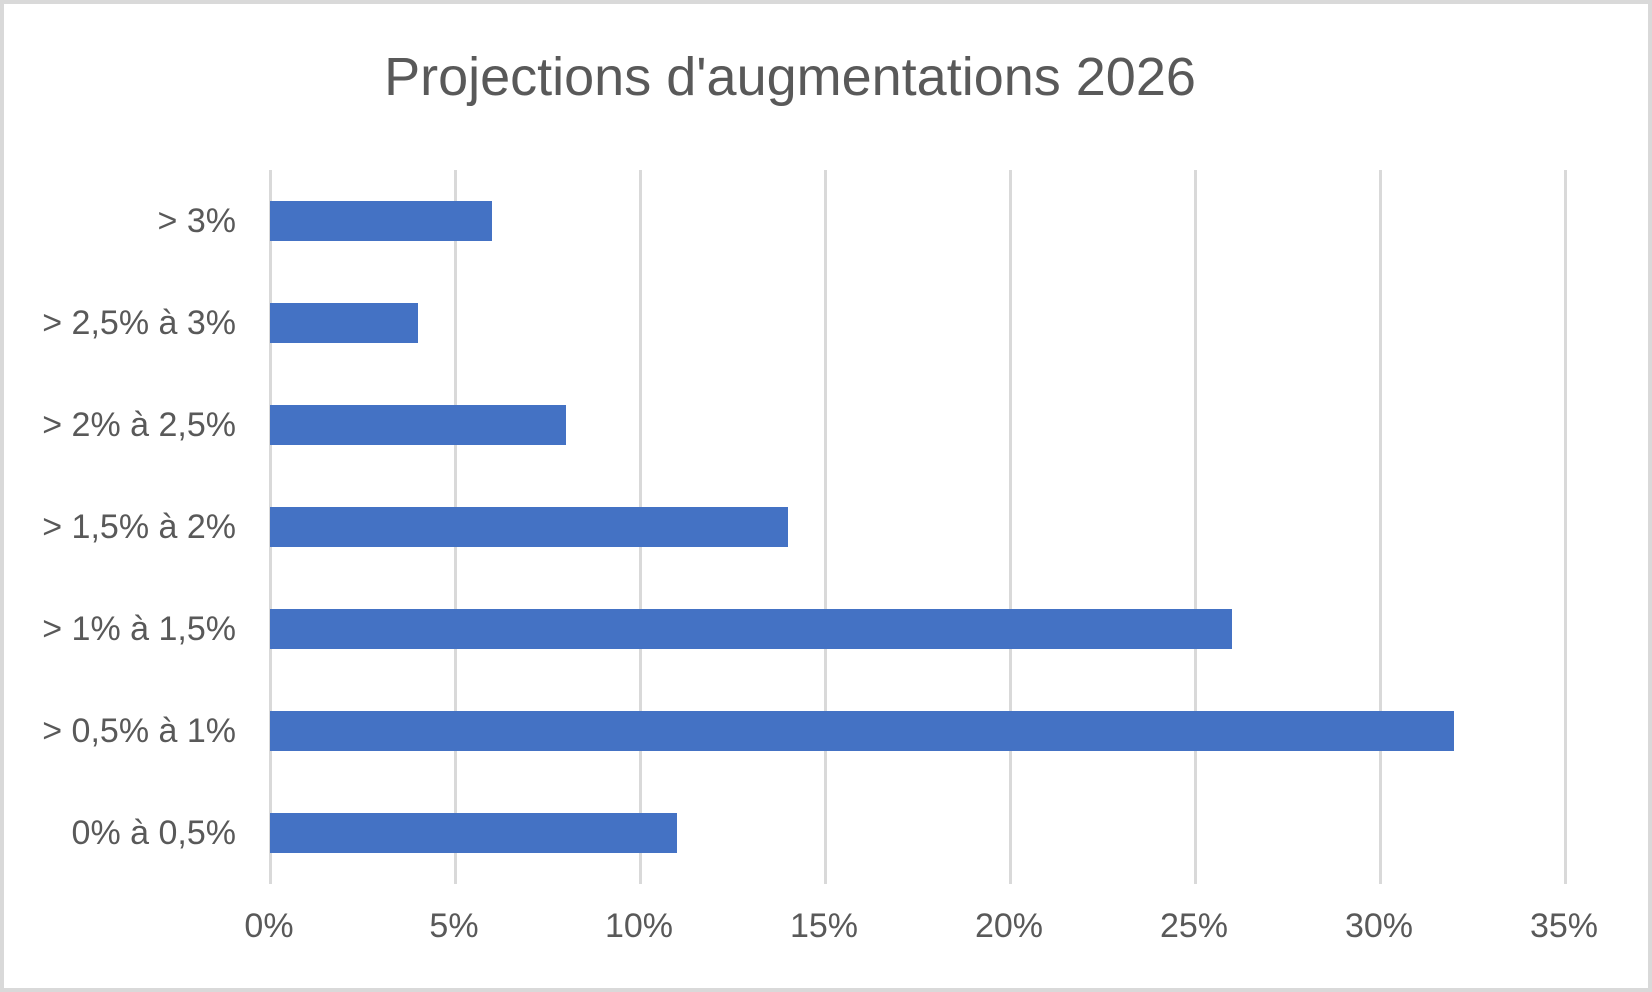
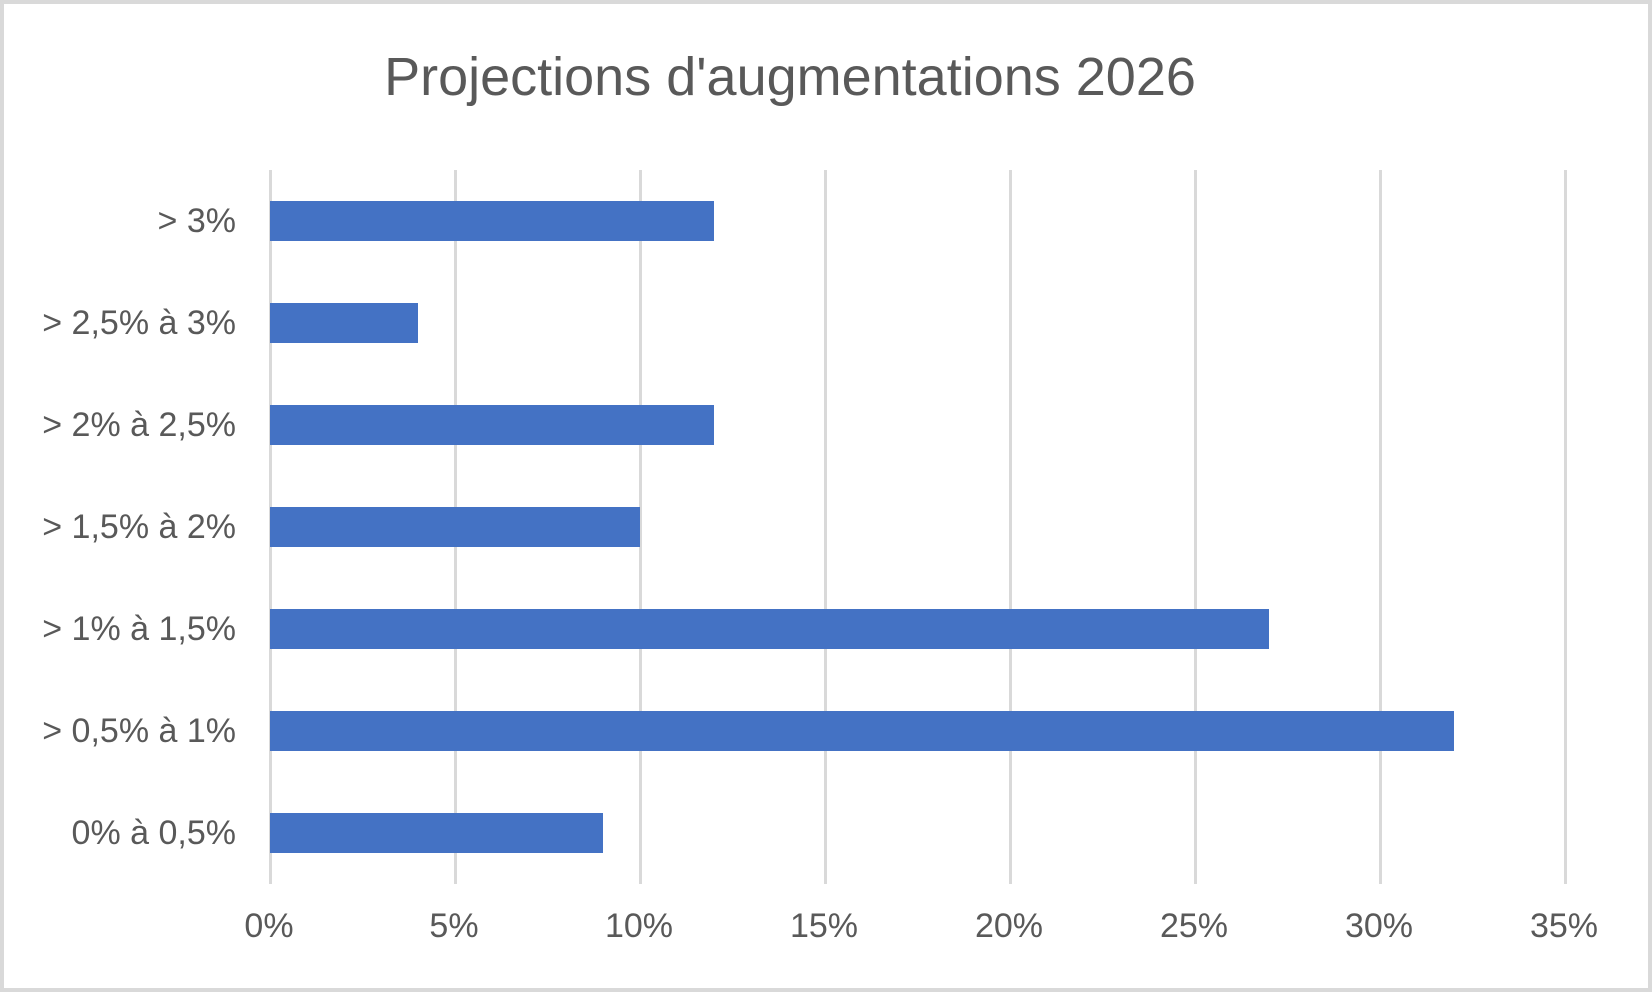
> 3%: 6% -> 12%
> 2% à 2,5%: 8% -> 12%
> 1,5% à 2%: 14% -> 10%
> 1% à 1,5%: 26% -> 27%
0% à 0,5%: 11% -> 9%
